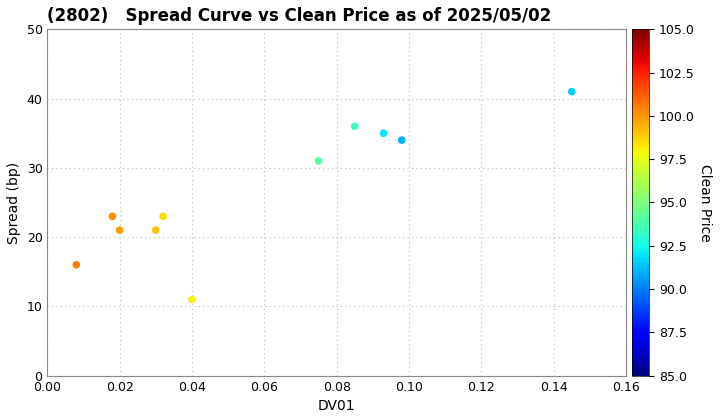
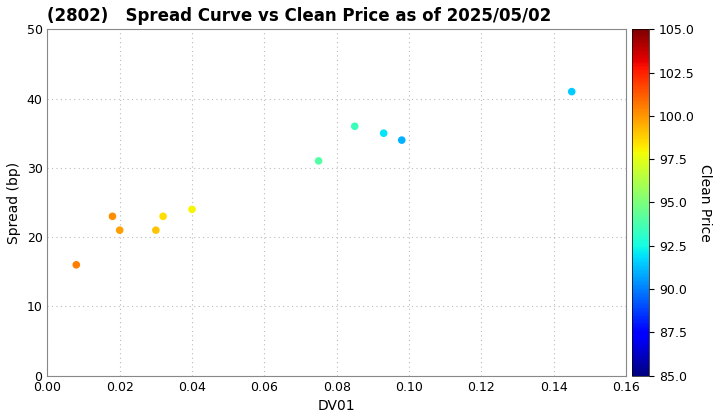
0.04: 11 -> 24
